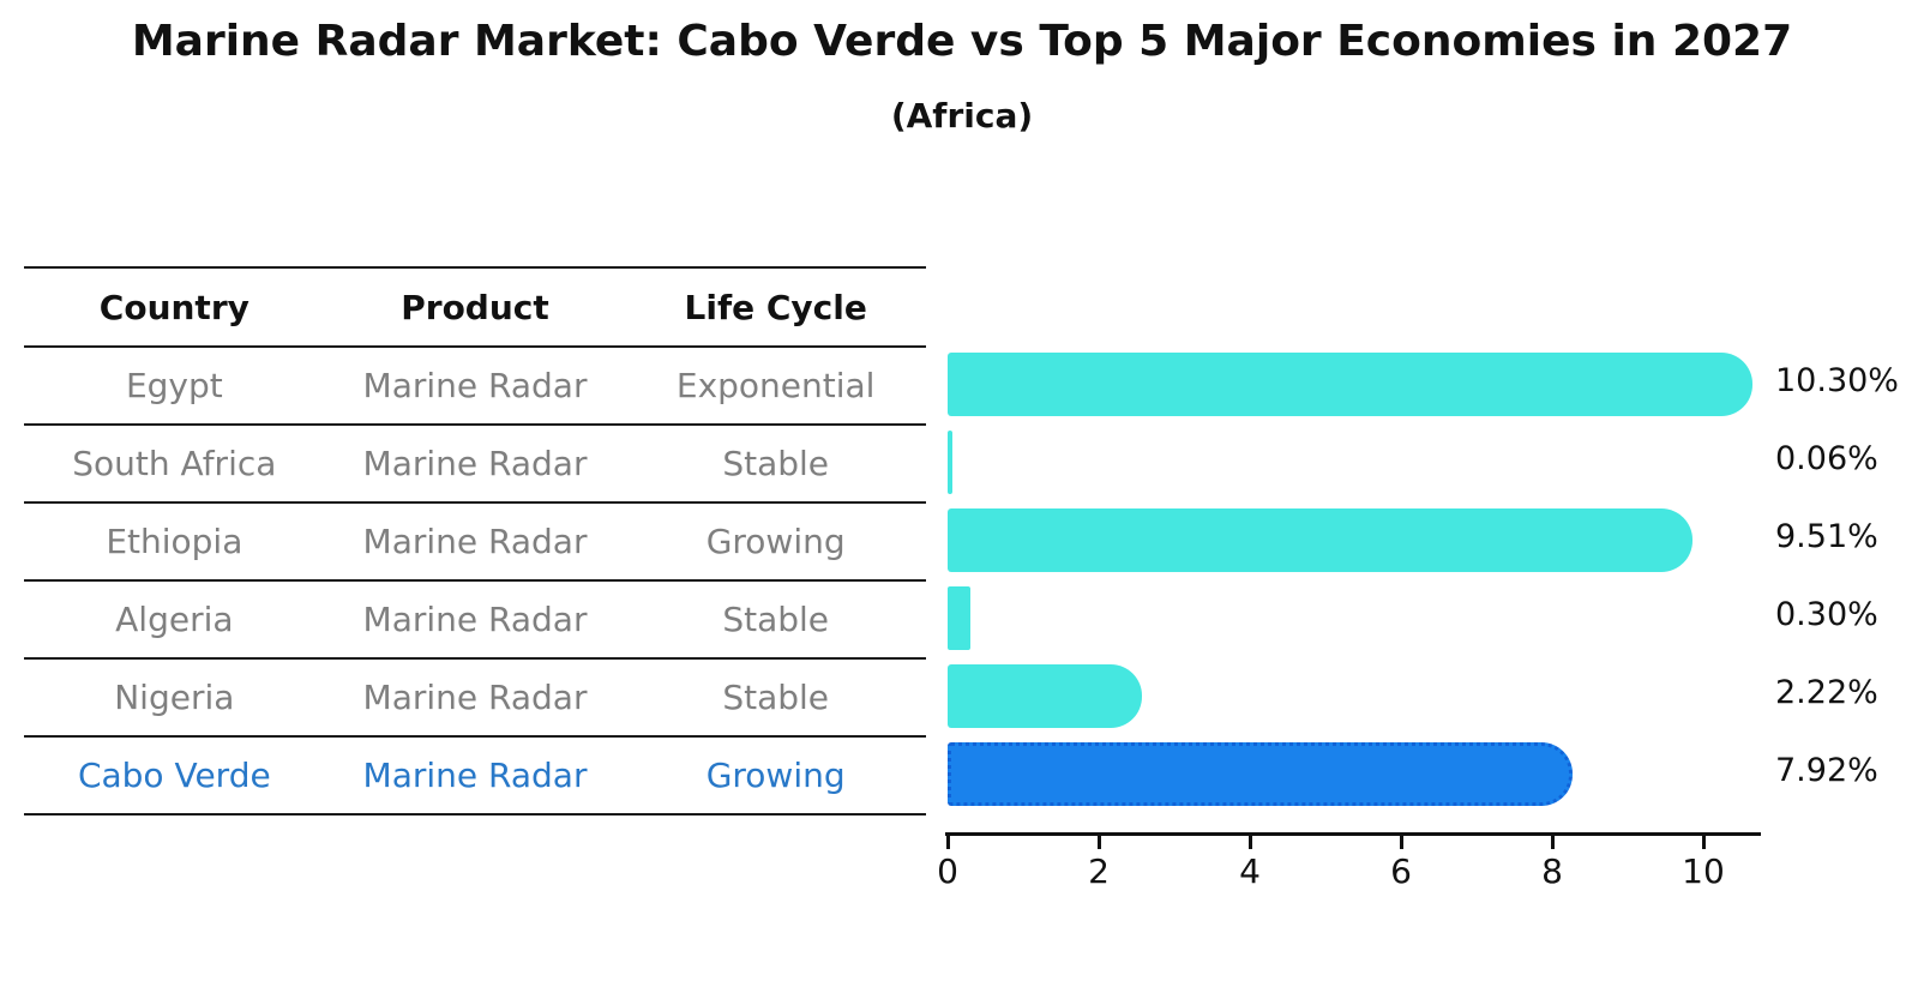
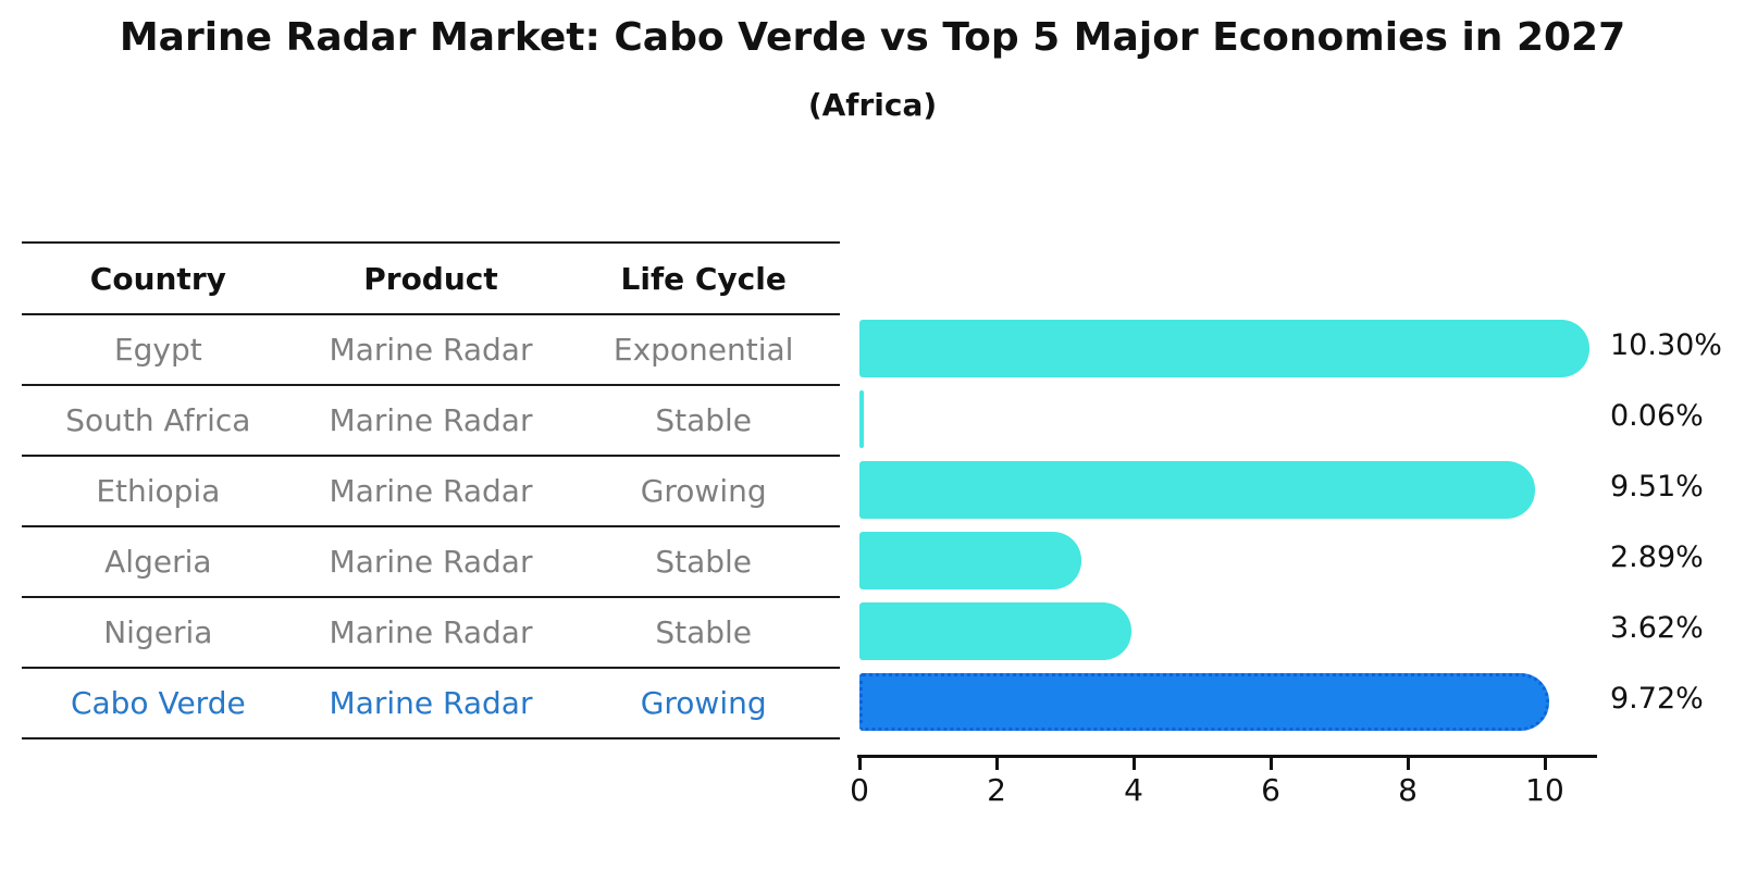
Algeria: 0.30% -> 2.89%
Nigeria: 2.22% -> 3.62%
Cabo Verde: 7.92% -> 9.72%
